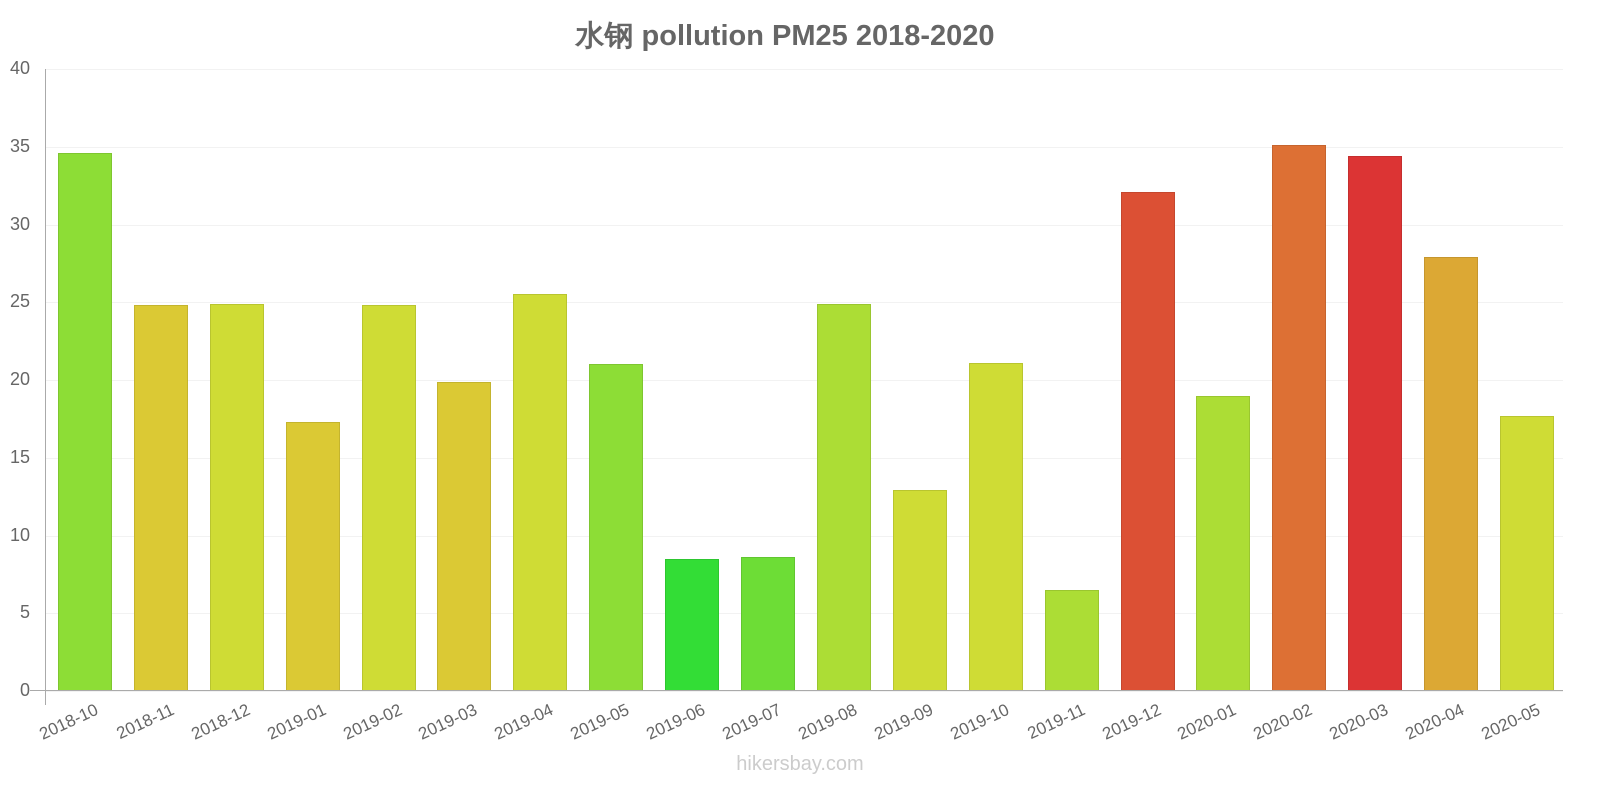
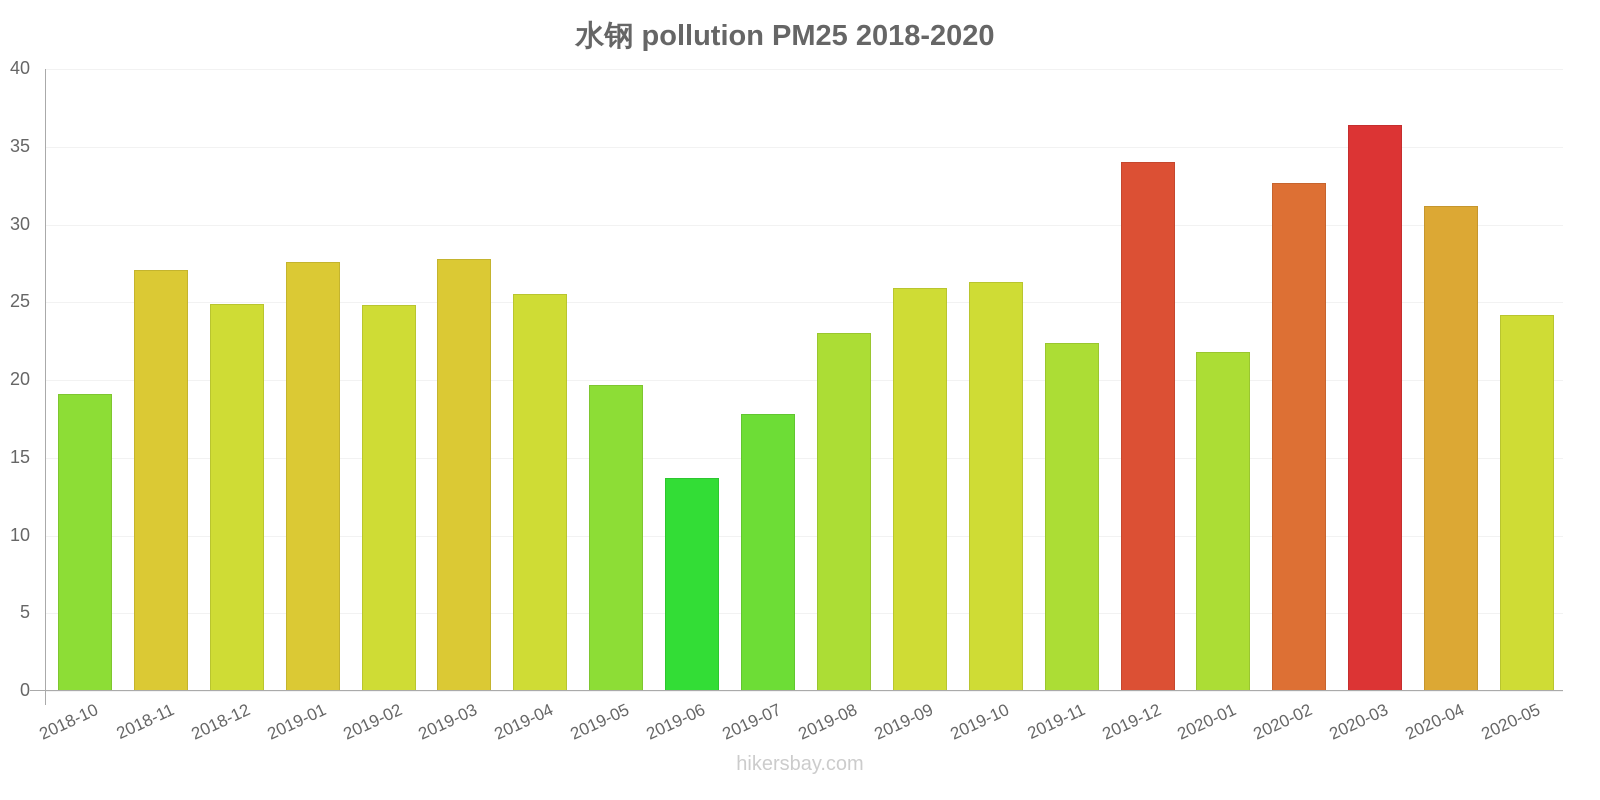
2018-10: 34.6 -> 19.1
2018-11: 24.8 -> 27.1
2019-01: 17.3 -> 27.6
2019-03: 19.9 -> 27.8
2019-05: 21.0 -> 19.7
2019-06: 8.5 -> 13.7
2019-07: 8.6 -> 17.8
2019-08: 24.9 -> 23.0
2019-09: 12.9 -> 25.9
2019-10: 21.1 -> 26.3
2019-11: 6.5 -> 22.4
2019-12: 32.1 -> 34.0
2020-01: 19.0 -> 21.8
2020-02: 35.1 -> 32.7
2020-03: 34.4 -> 36.4
2020-04: 27.9 -> 31.2
2020-05: 17.7 -> 24.2
